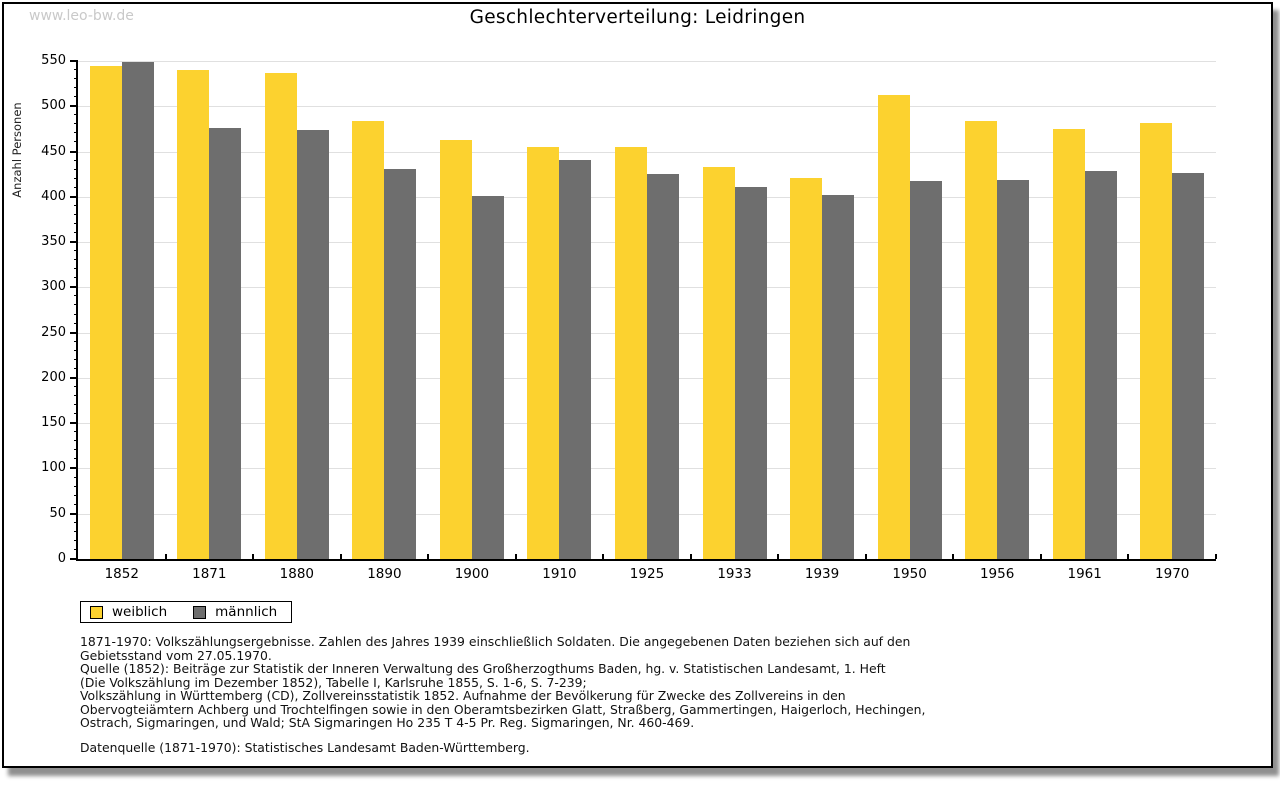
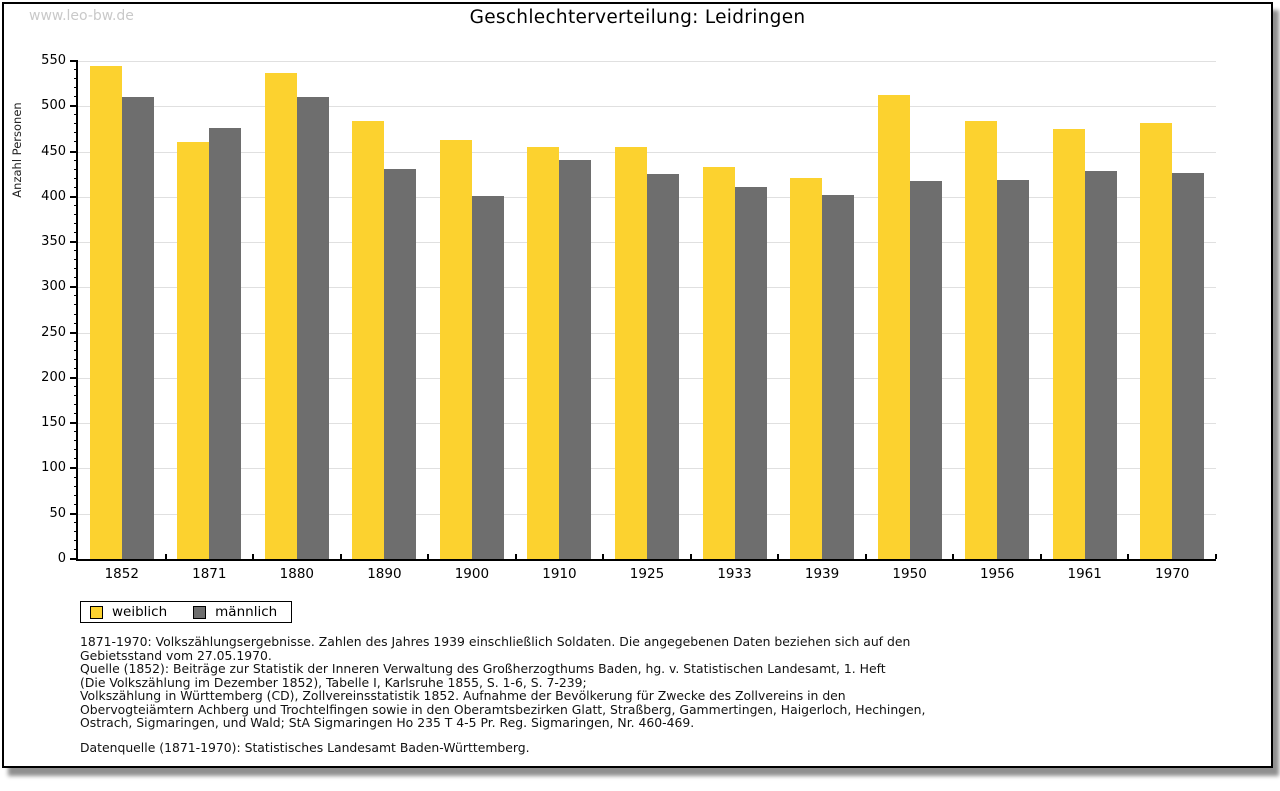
männlich/1852: 550 -> 510
weiblich/1871: 540 -> 460
männlich/1880: 470 -> 510
